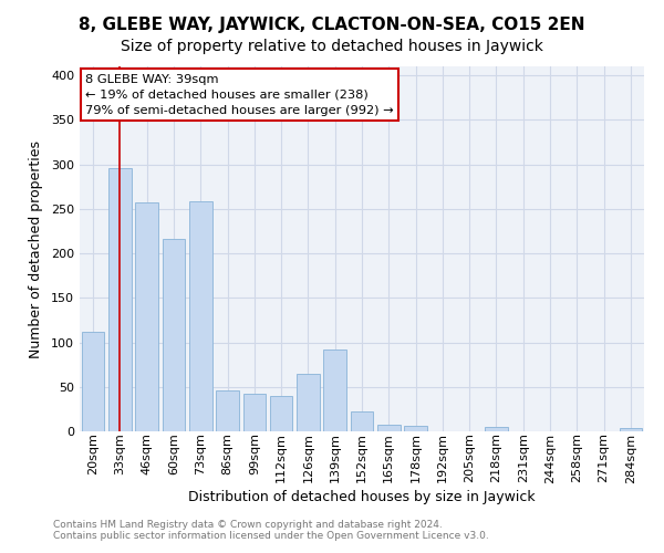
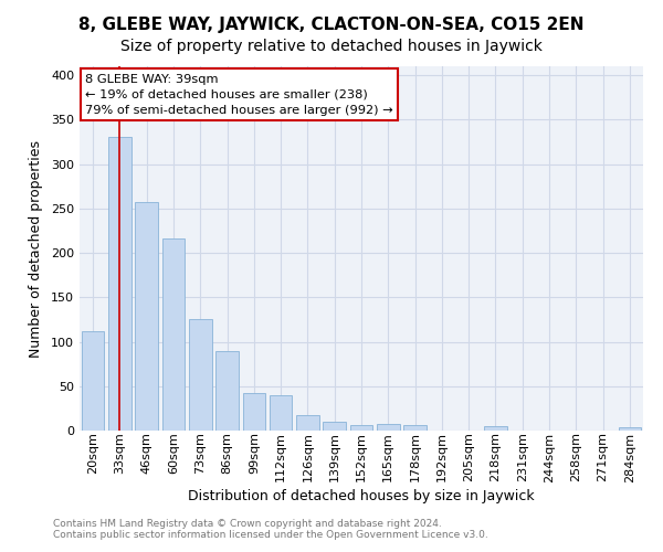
33sqm: 296 -> 330
73sqm: 258 -> 126
86sqm: 46 -> 90
126sqm: 64 -> 17
139sqm: 92 -> 10
152sqm: 22 -> 6
